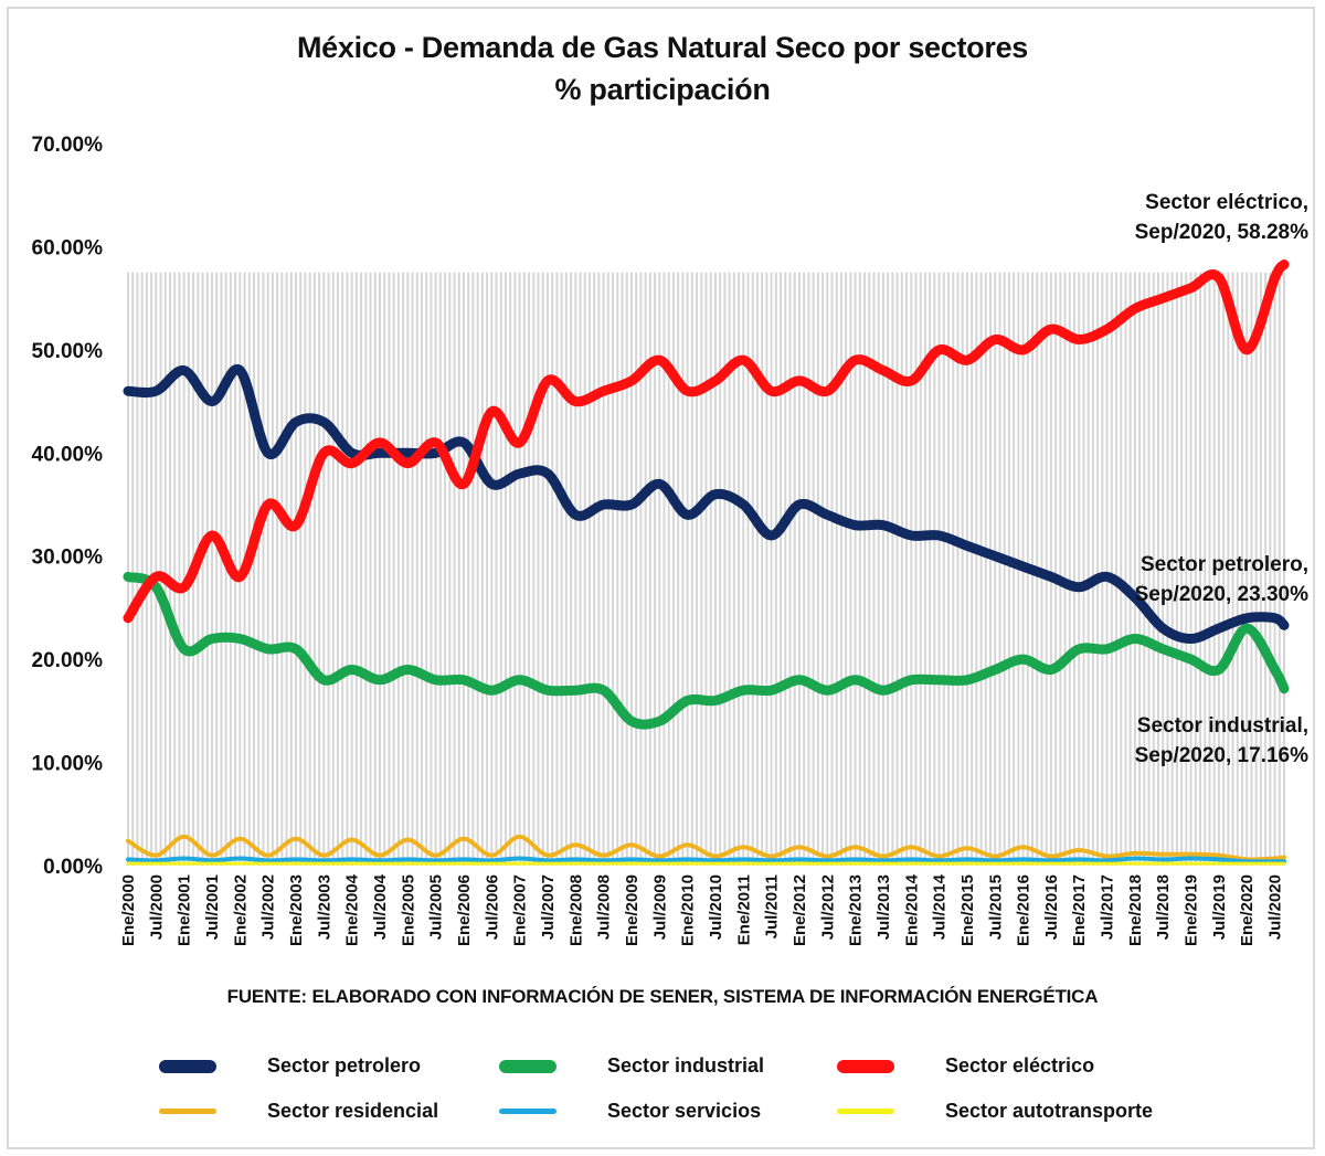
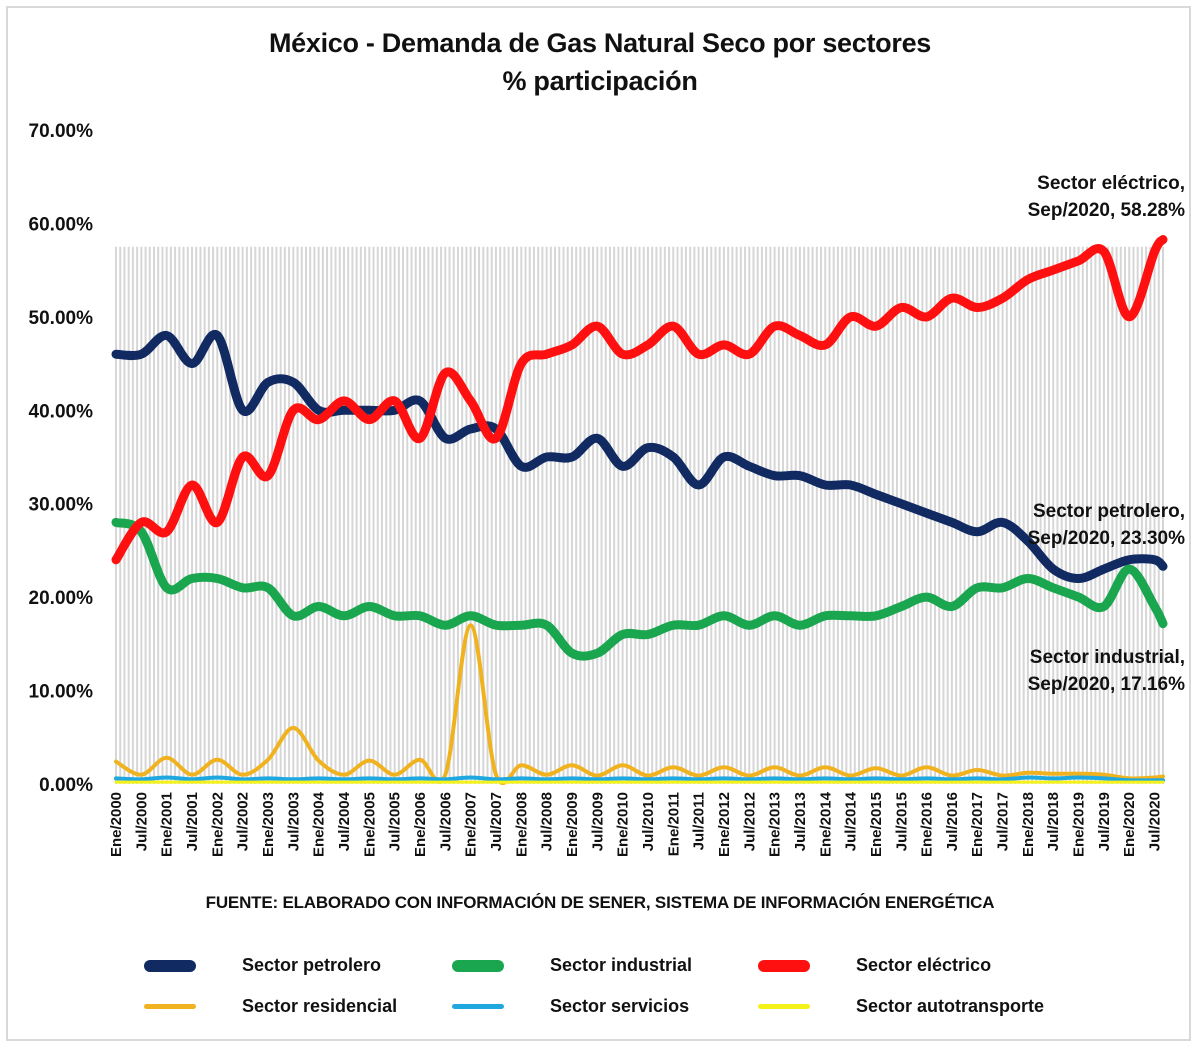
Sector residencial/Jul/2003: 1% -> 6%
Sector residencial/Ene/2007: 3% -> 17%
Sector eléctrico/Jul/2007: 47% -> 37%
